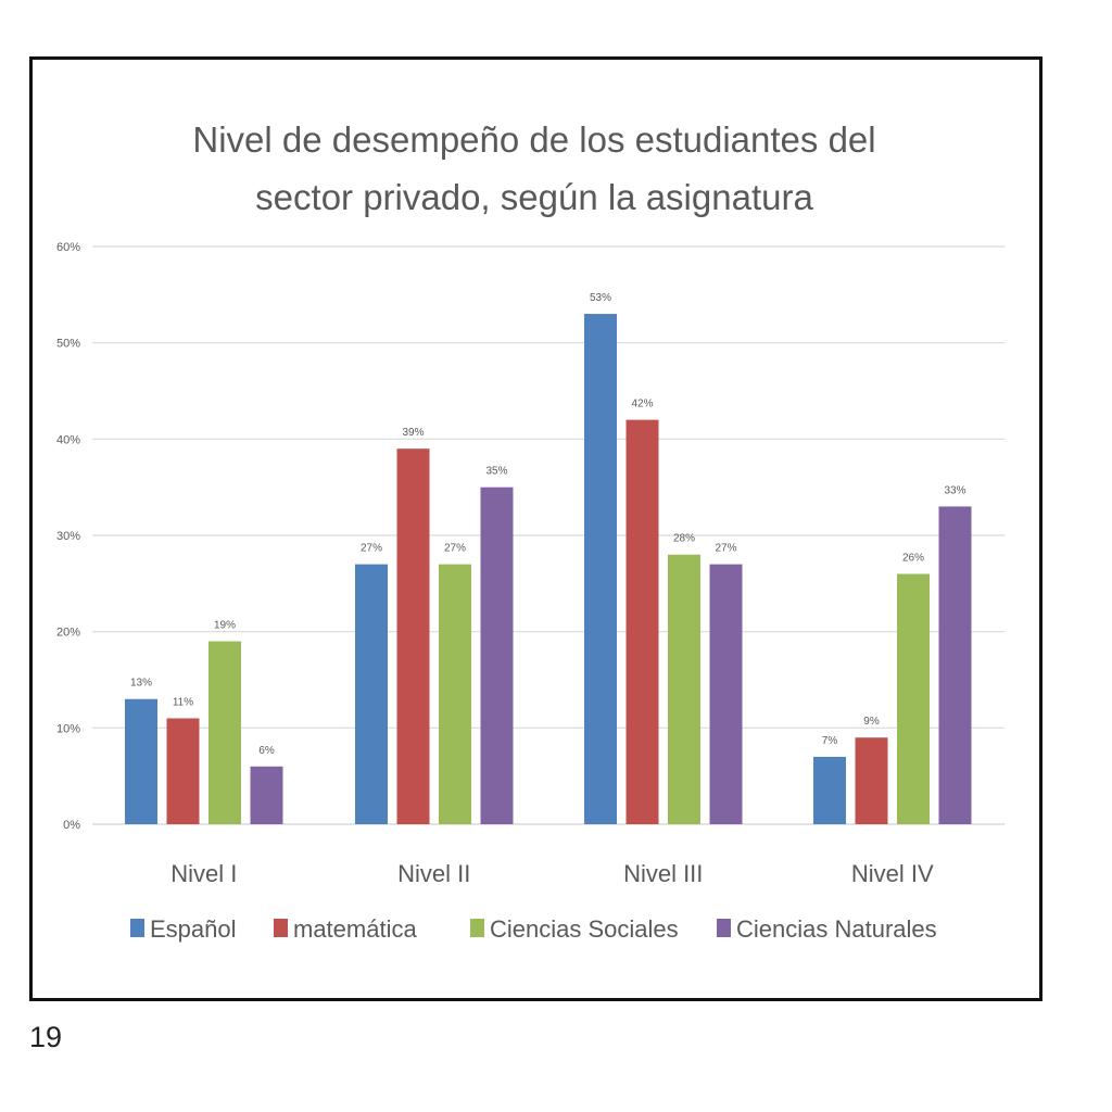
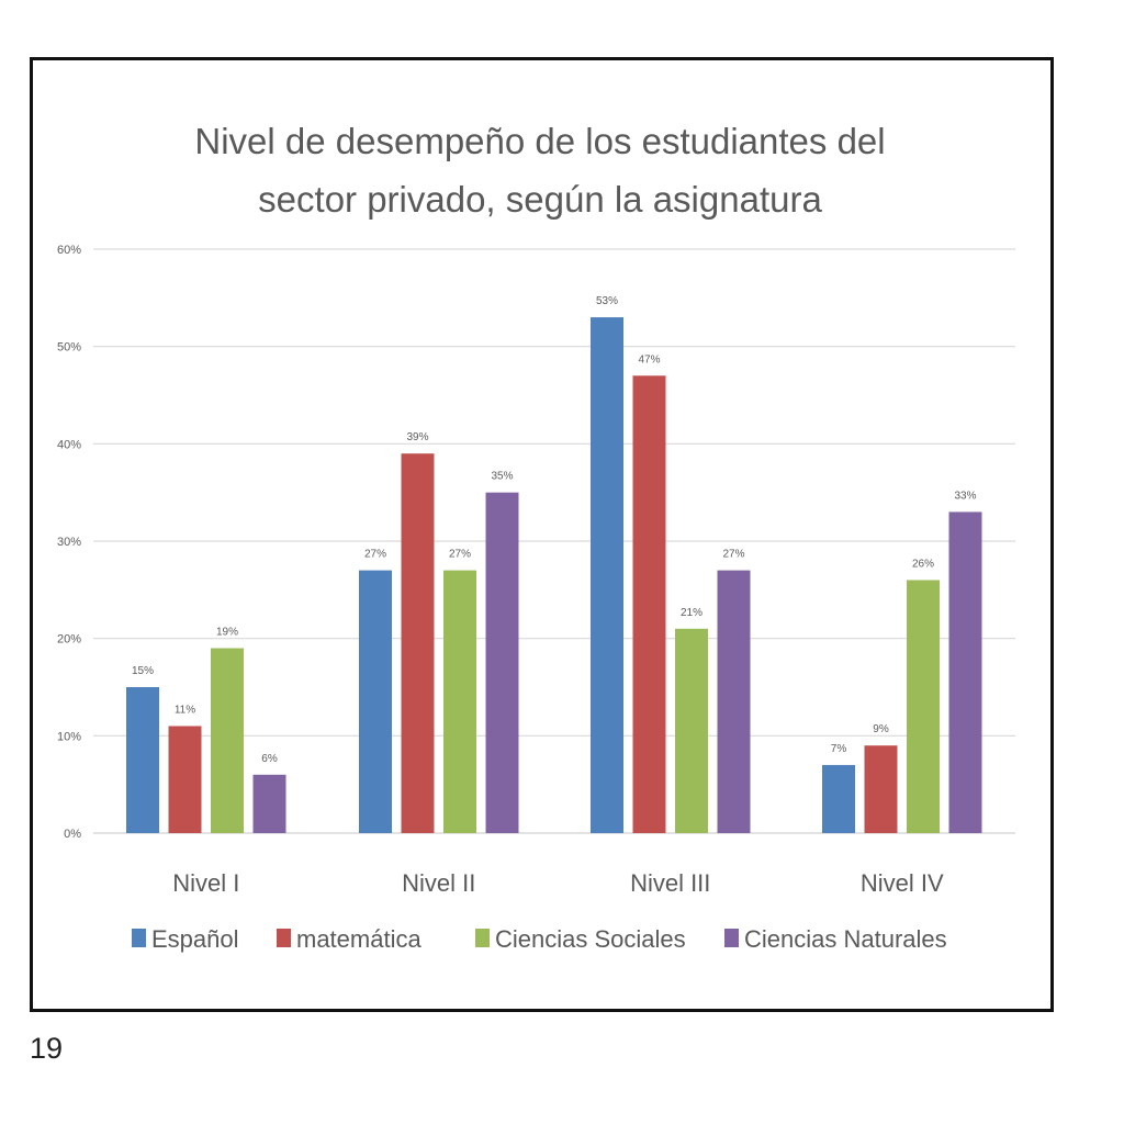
Español/Nivel I: 13% -> 15%
matemática/Nivel III: 42% -> 47%
Ciencias Sociales/Nivel III: 28% -> 21%
